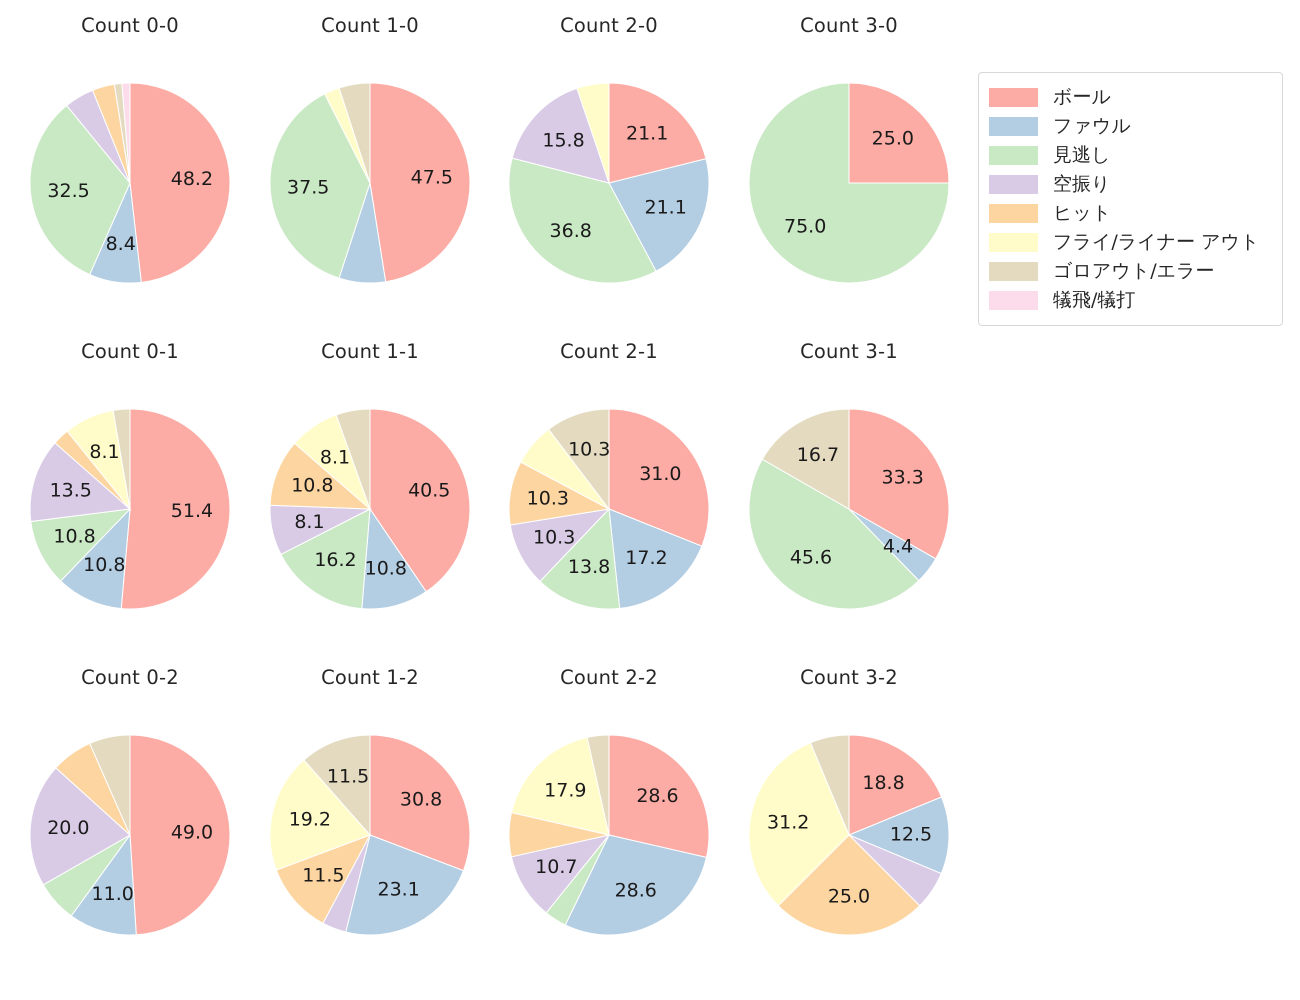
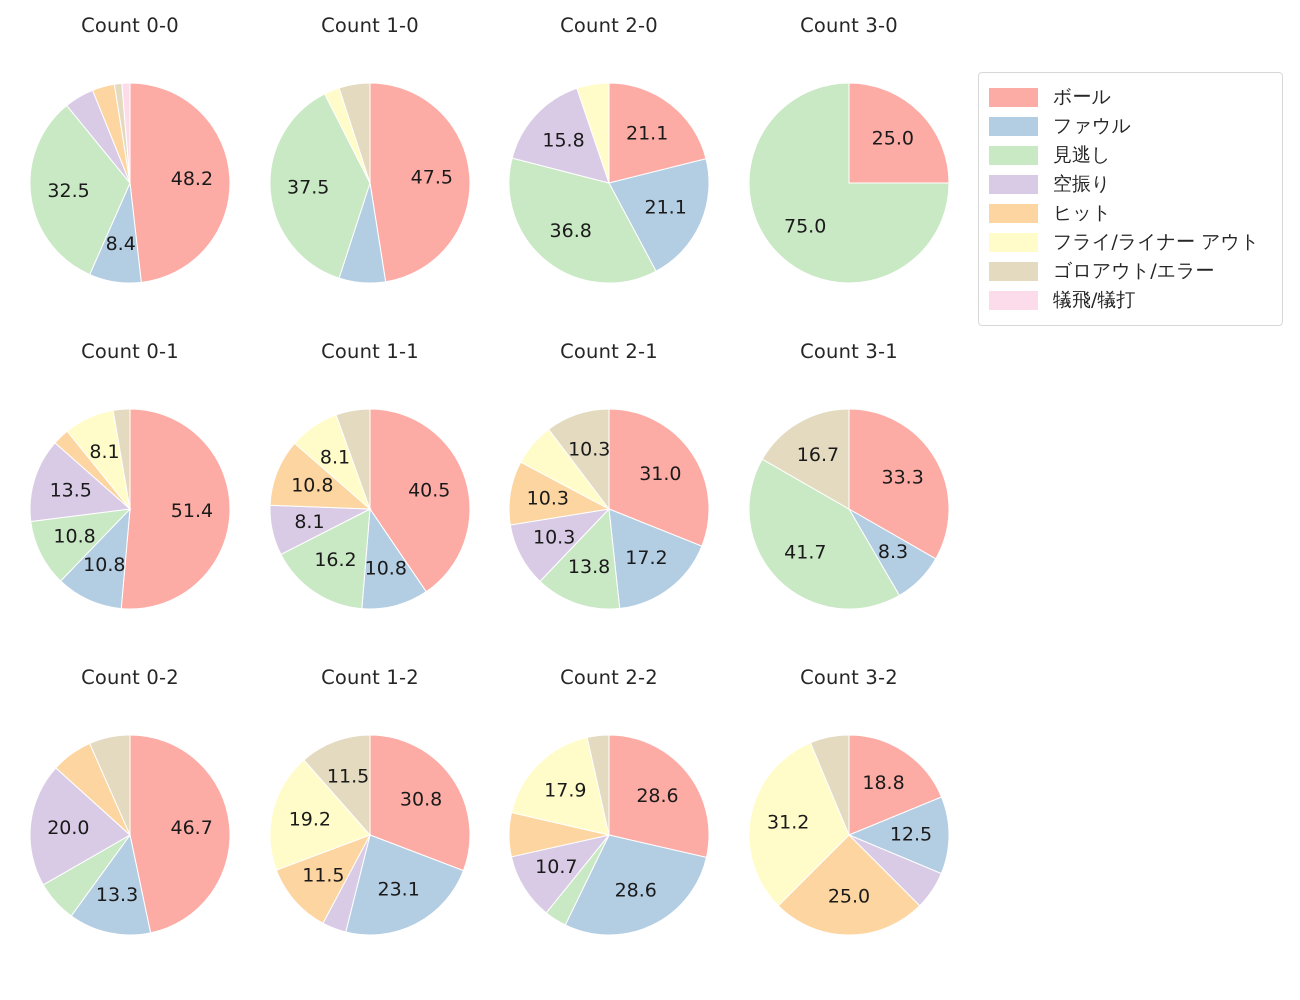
Count 3-1/ファウル: 4.4 -> 8.3
Count 3-1/見逃し: 45.6 -> 41.7
Count 0-2/ボール: 49.0 -> 46.7
Count 0-2/ファウル: 11.0 -> 13.3
